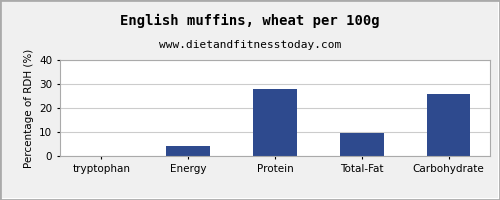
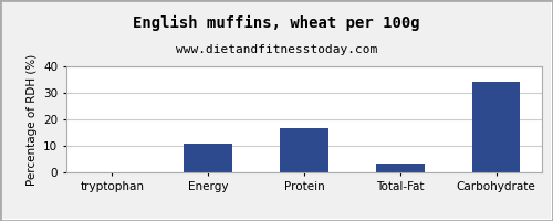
Energy: 4.0 -> 11.0
Protein: 28.0 -> 16.5
Total-Fat: 9.5 -> 3.5
Carbohydrate: 26.0 -> 34.0
